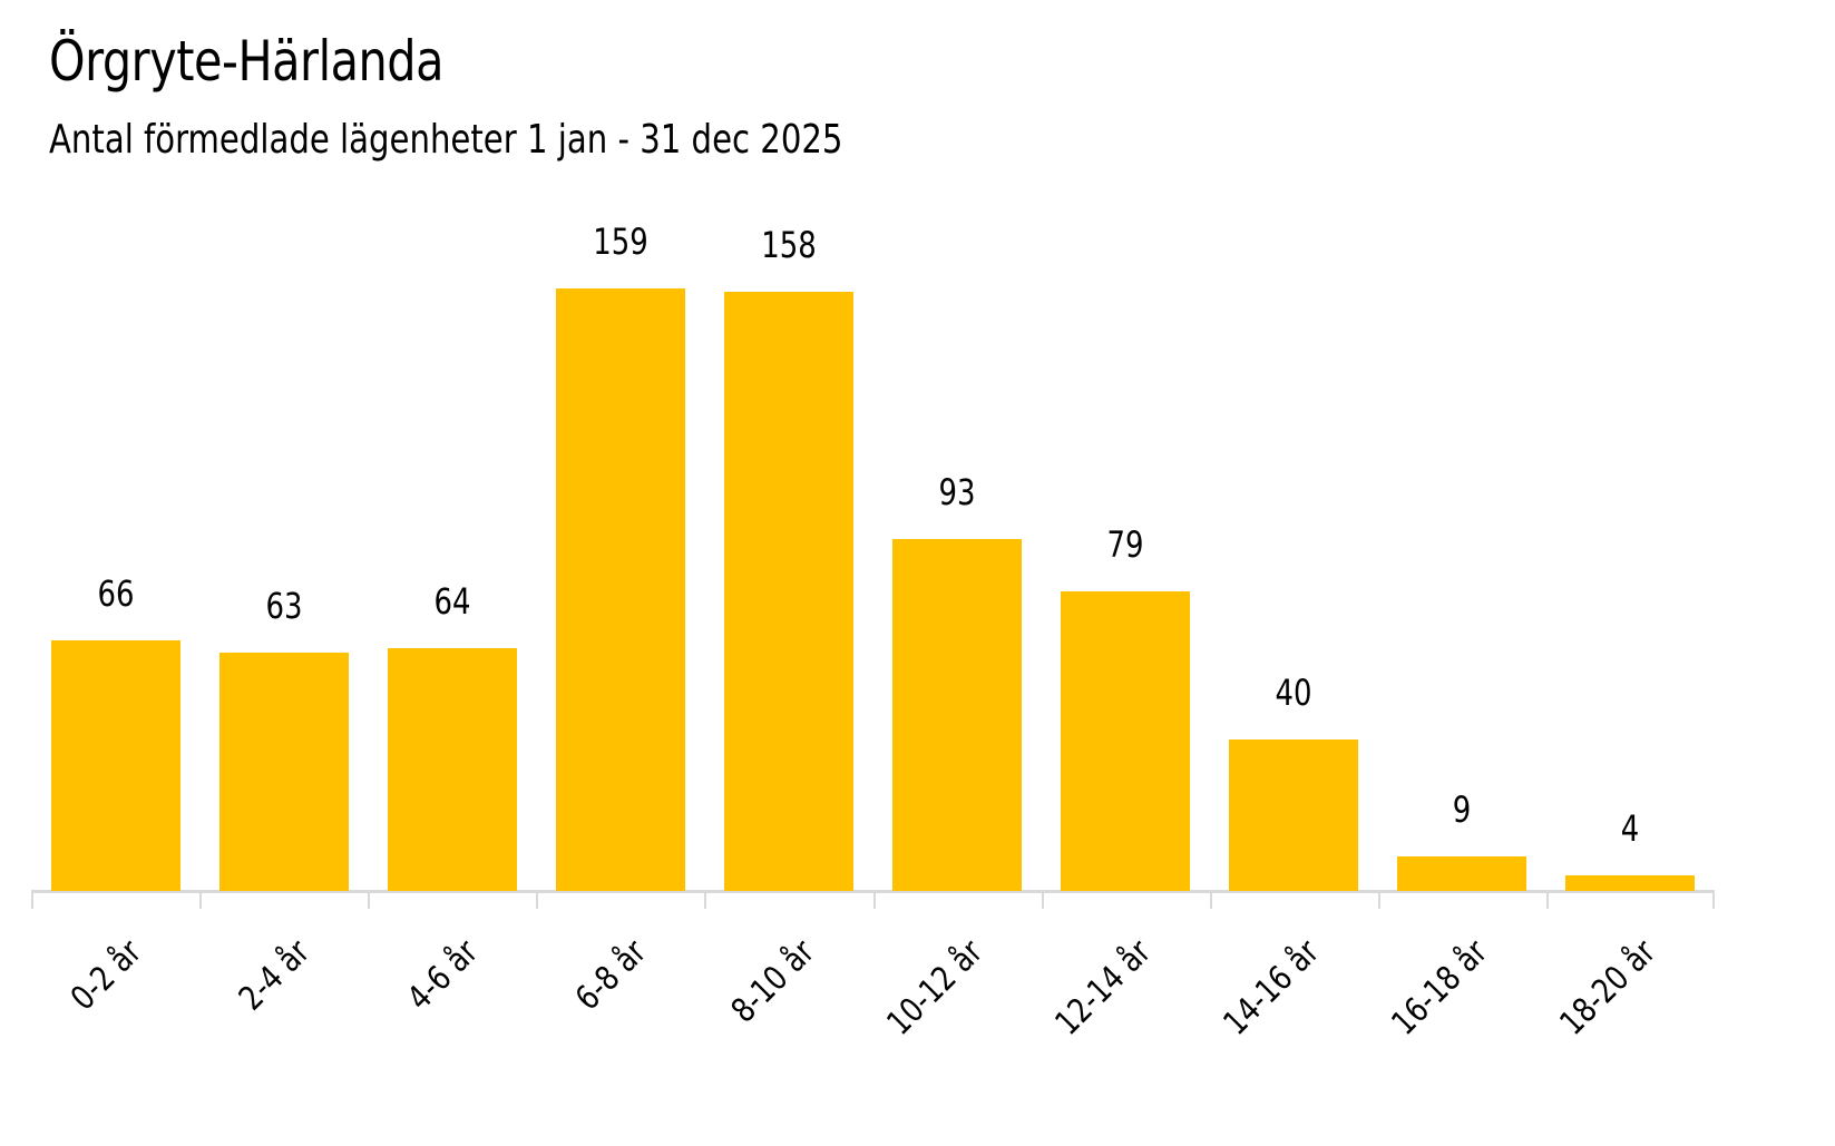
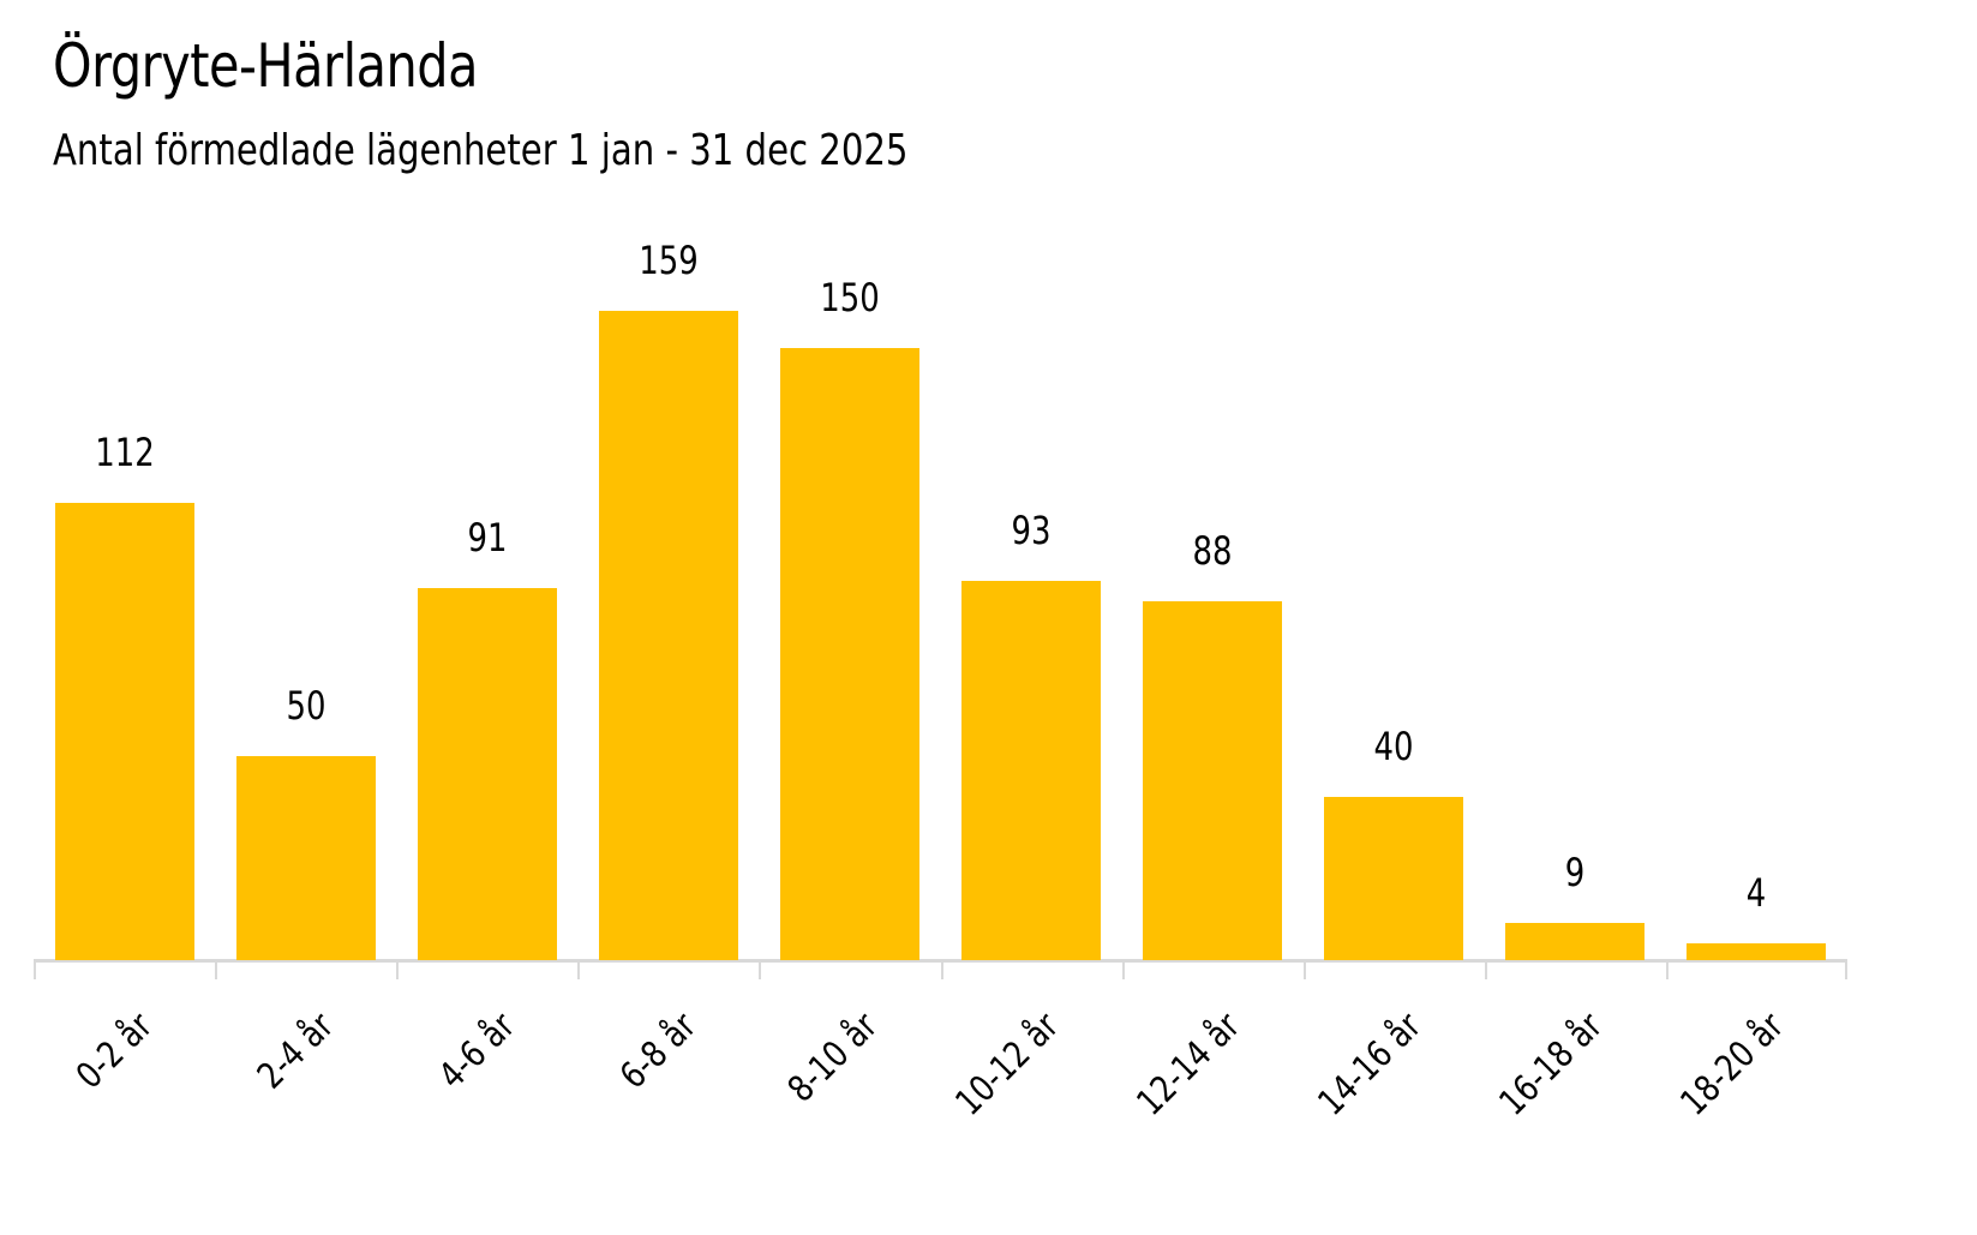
0-2 år: 66 -> 112
2-4 år: 63 -> 50
4-6 år: 64 -> 91
8-10 år: 158 -> 150
12-14 år: 79 -> 88
